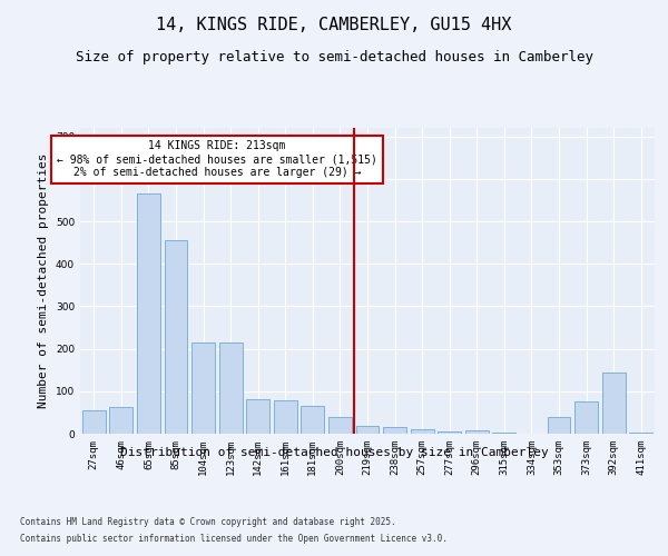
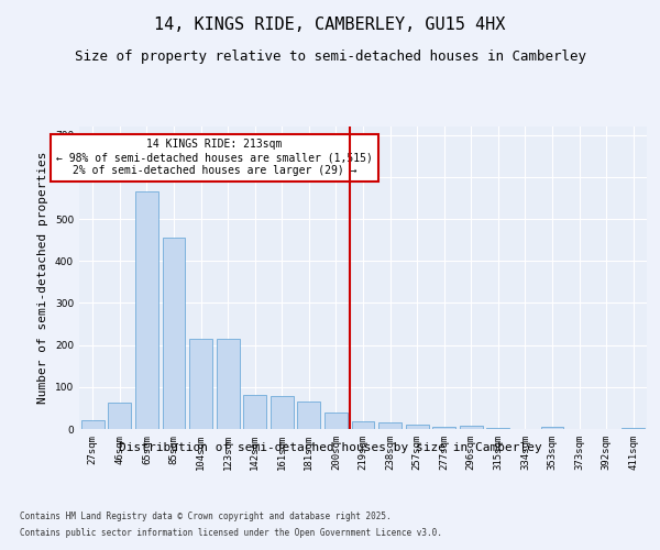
27sqm: 55 -> 22
353sqm: 40 -> 5
373sqm: 75 -> 1
392sqm: 145 -> 1
